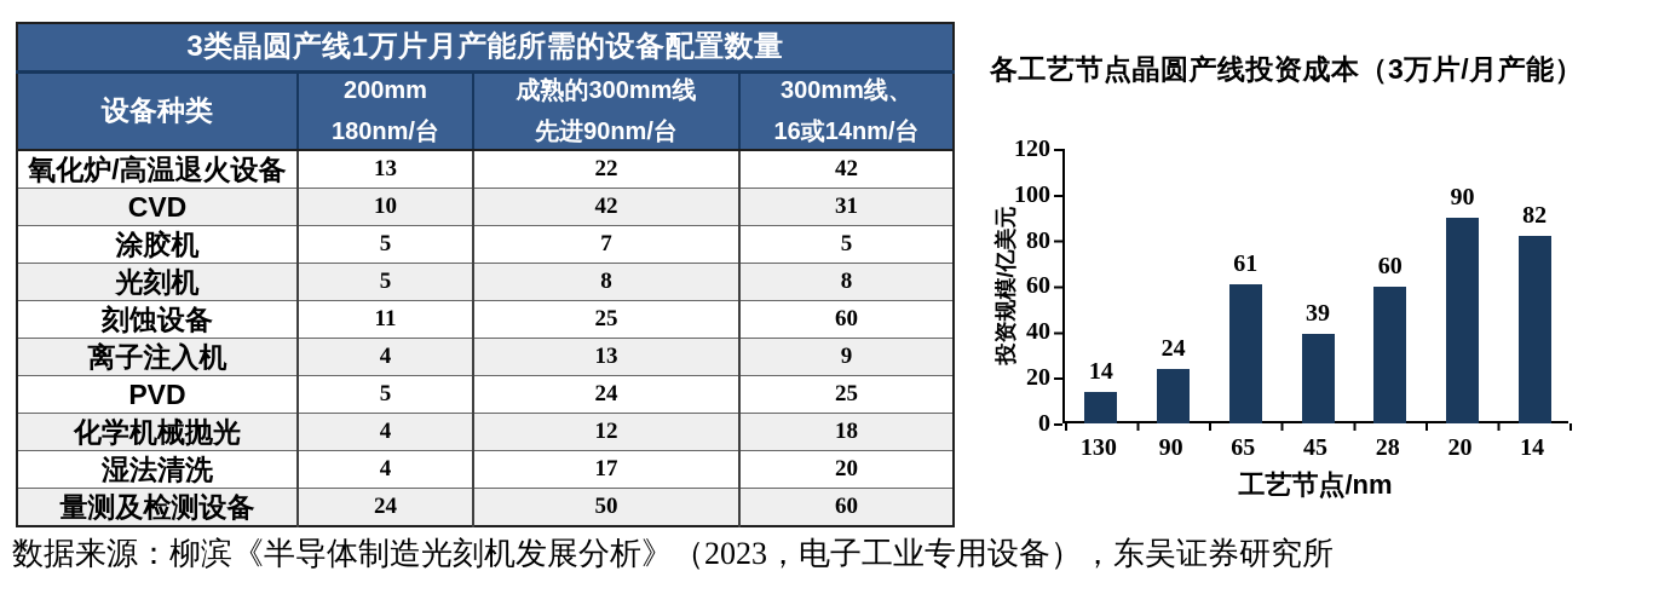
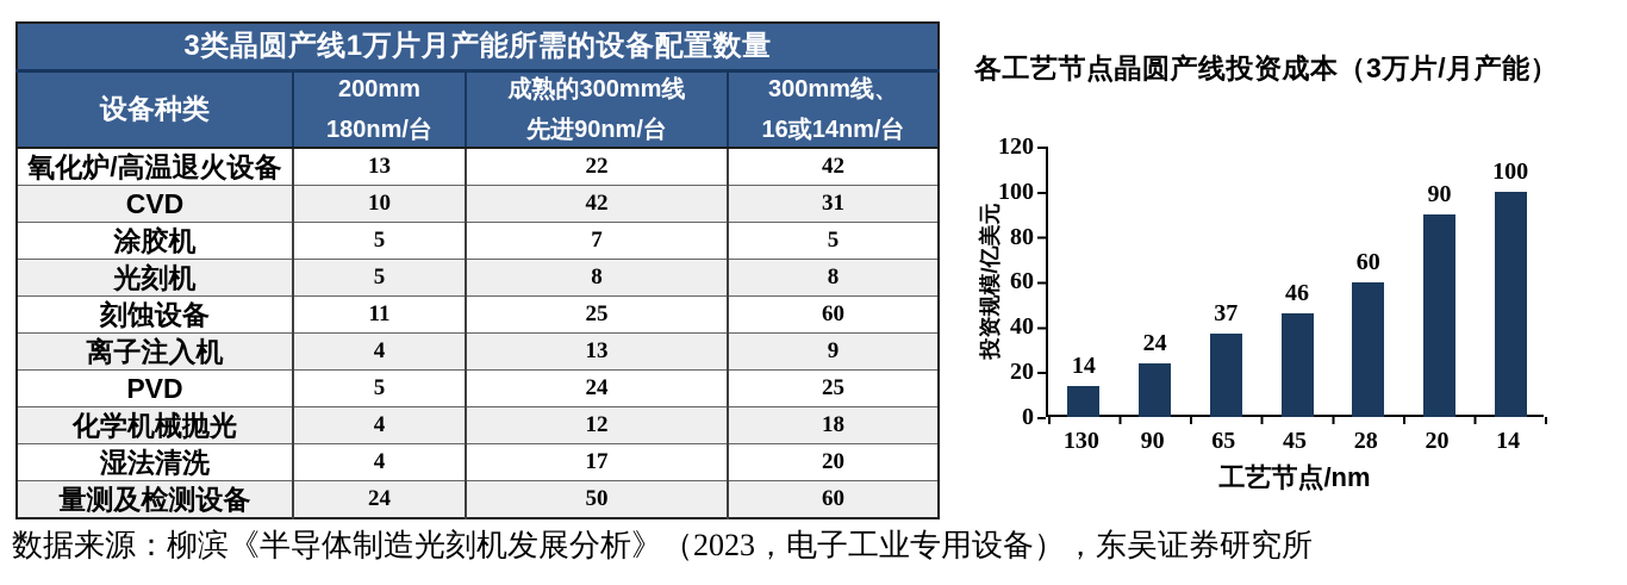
各工艺节点晶圆产线投资成本（3万片/月产能）/65: 61 -> 37
各工艺节点晶圆产线投资成本（3万片/月产能）/45: 39 -> 46
各工艺节点晶圆产线投资成本（3万片/月产能）/14: 82 -> 100
